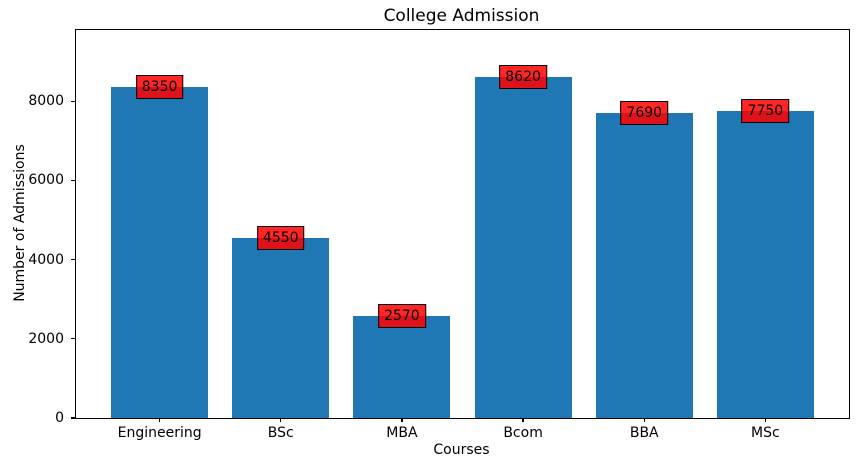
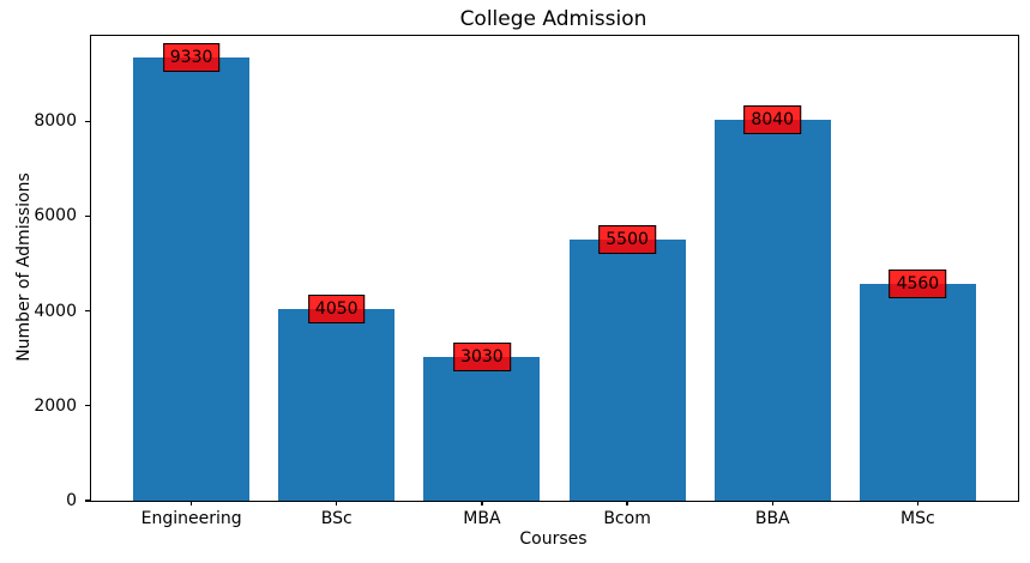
Engineering: 8350 -> 9330
BSc: 4550 -> 4050
MBA: 2570 -> 3030
Bcom: 8620 -> 5500
BBA: 7690 -> 8040
MSc: 7750 -> 4560
